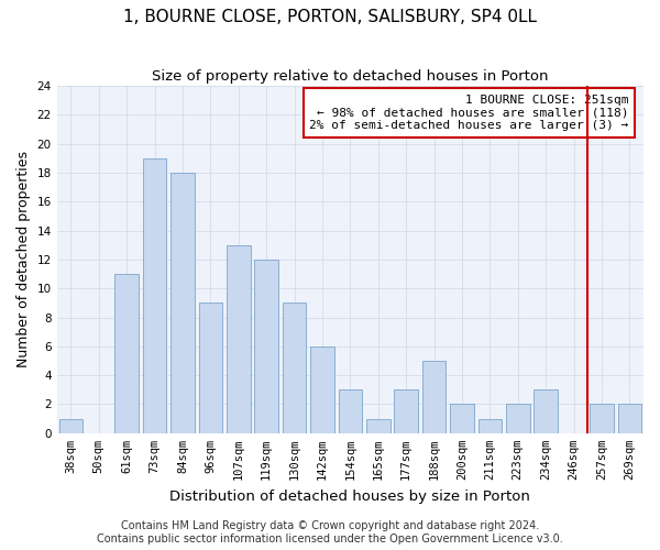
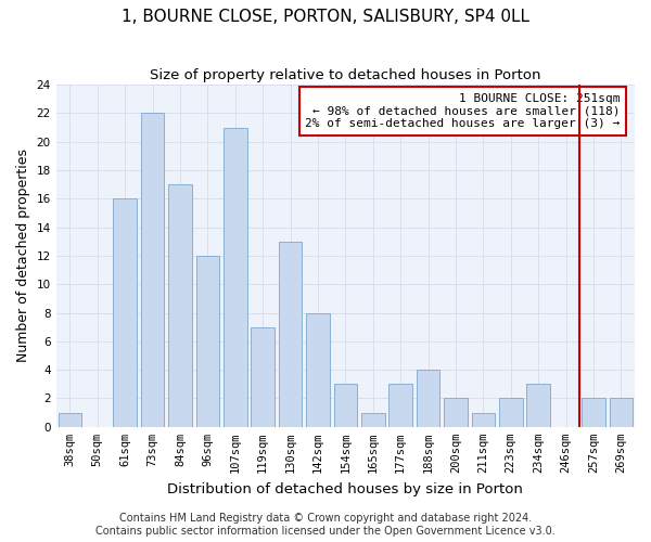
61sqm: 11 -> 16
73sqm: 19 -> 22
84sqm: 18 -> 17
96sqm: 9 -> 12
107sqm: 13 -> 21
119sqm: 12 -> 7
130sqm: 9 -> 13
142sqm: 6 -> 8
188sqm: 5 -> 4
